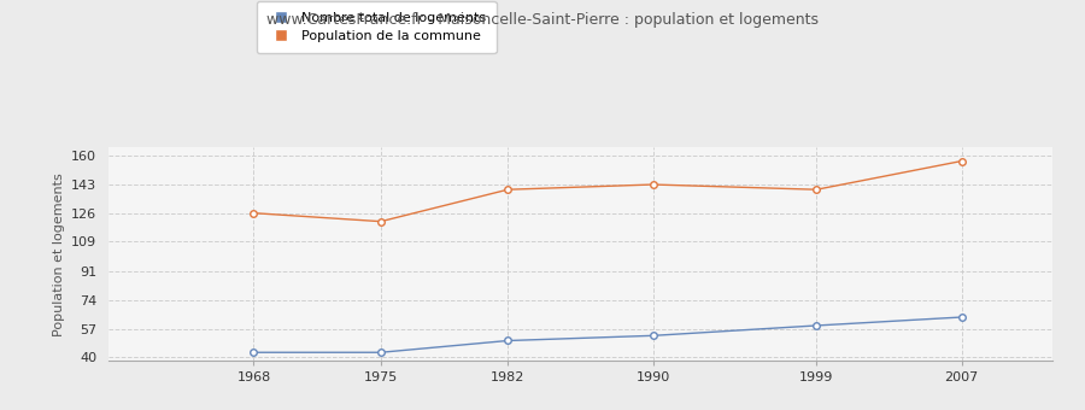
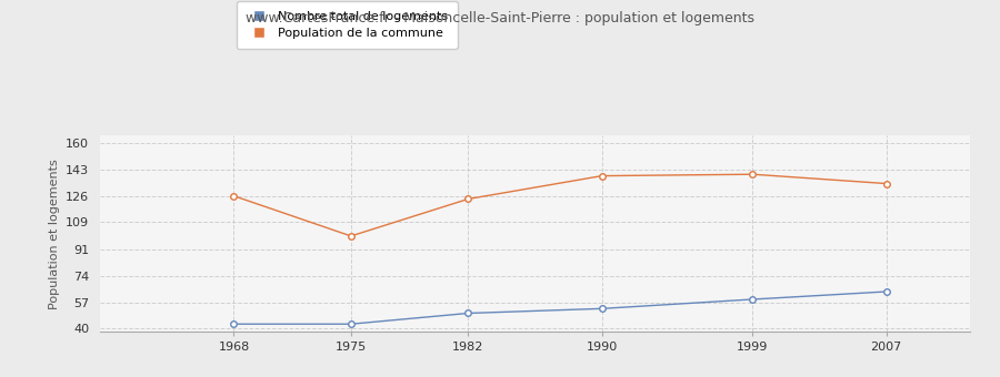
Population de la commune/1975: 121 -> 100
Population de la commune/1982: 140 -> 124
Population de la commune/1990: 143 -> 139
Population de la commune/2007: 157 -> 134
